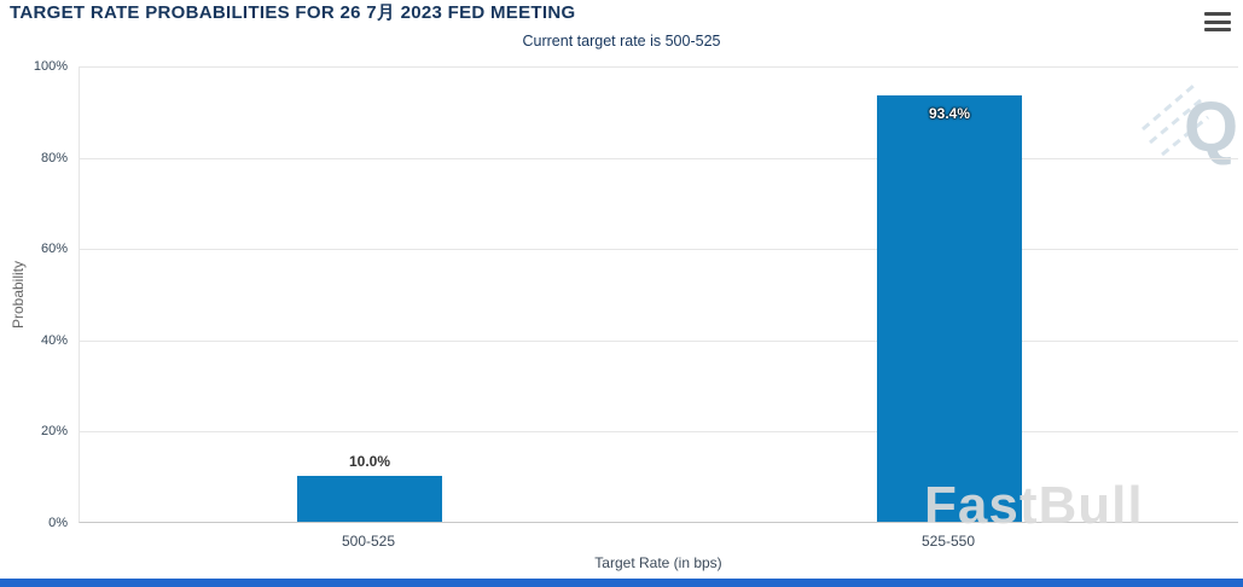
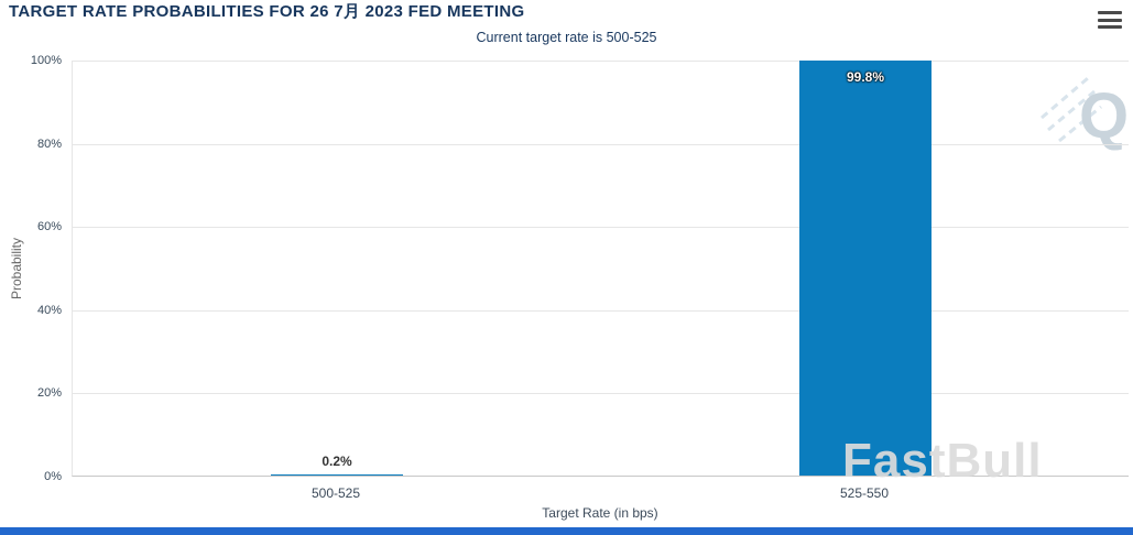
500-525: 10.0% -> 0.2%
525-550: 93.4% -> 99.8%
